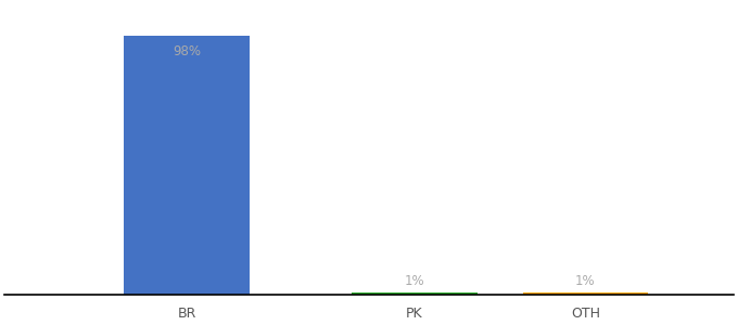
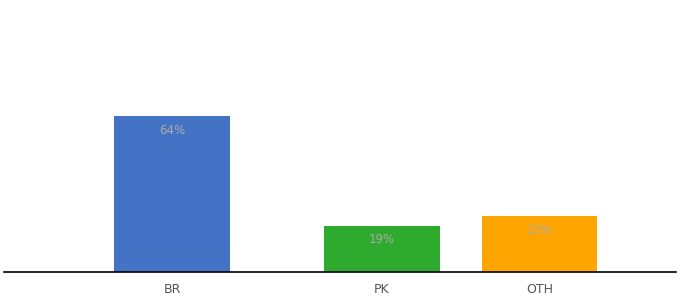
BR: 98% -> 64%
PK: 1% -> 19%
OTH: 1% -> 23%
